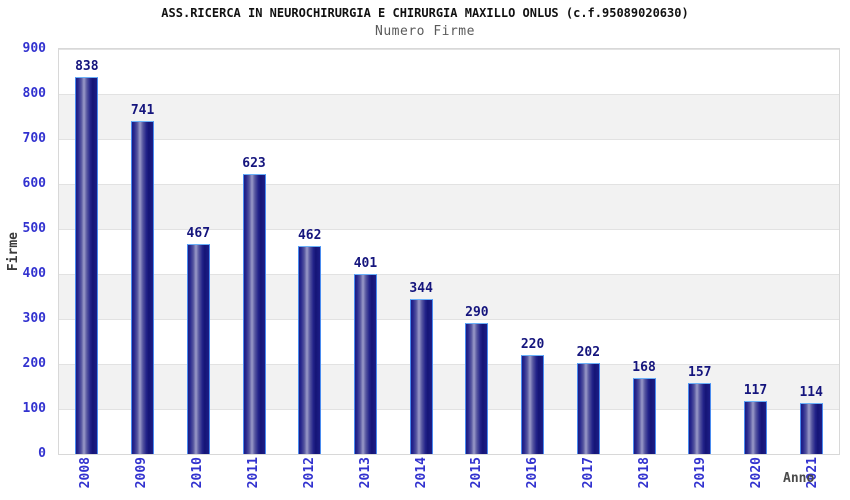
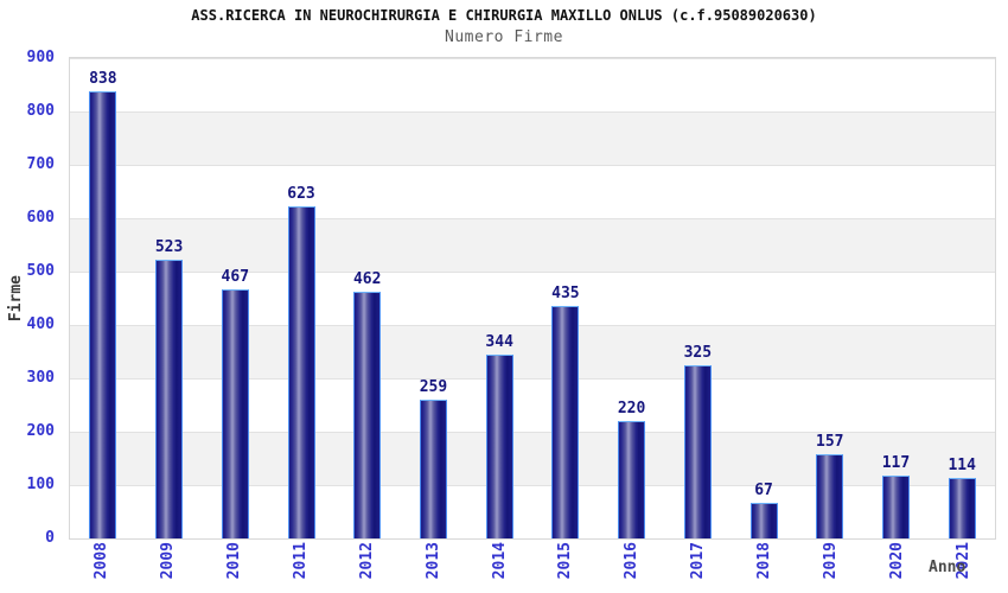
2009: 741 -> 523
2013: 401 -> 259
2015: 290 -> 435
2017: 202 -> 325
2018: 168 -> 67
